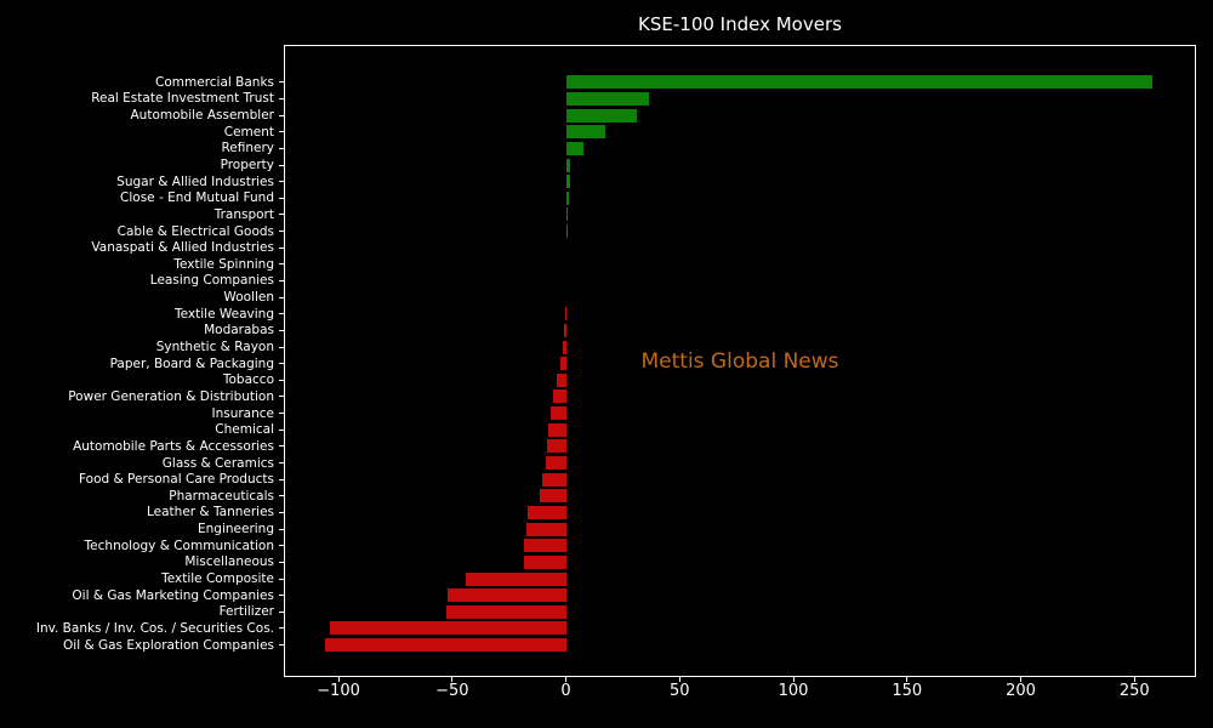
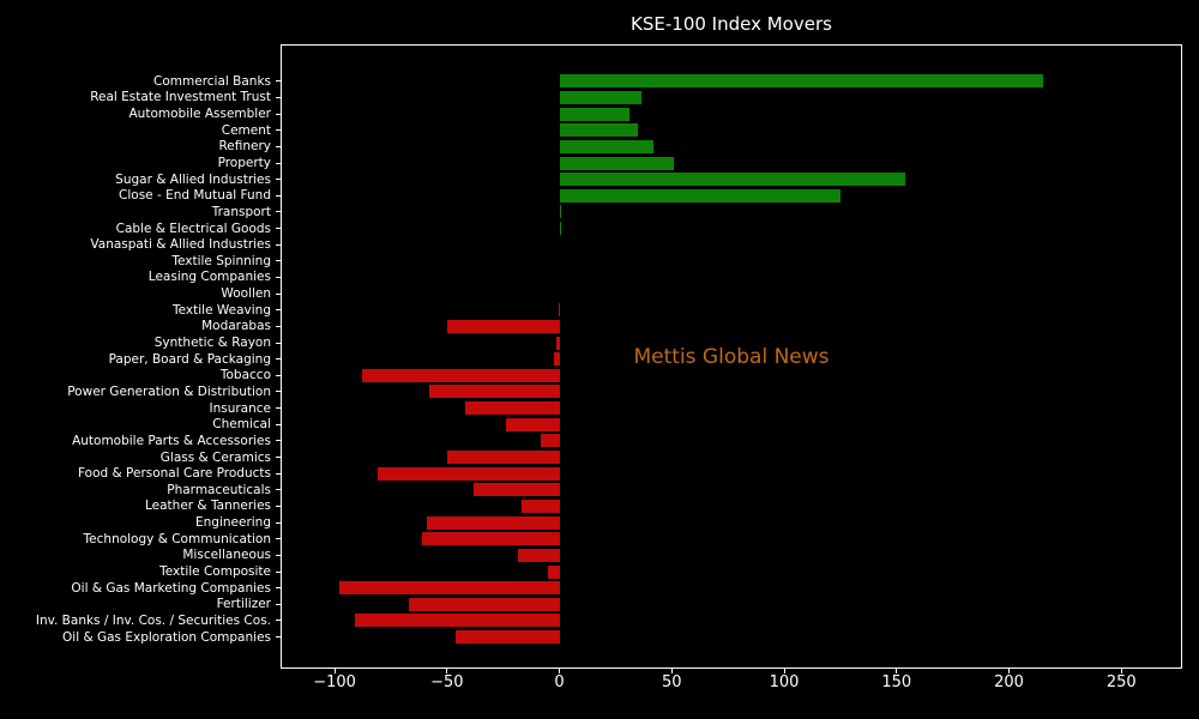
Commercial Banks: 258 -> 215
Cement: 17 -> 35
Refinery: 8 -> 42
Property: 2 -> 51
Sugar & Allied Industries: 2 -> 154
Close - End Mutual Fund: 1 -> 125
Modarabas: -1 -> -50
Tobacco: -4 -> -88
Power Generation & Distribution: -6 -> -58
Insurance: -7 -> -42
Chemical: -8 -> -24
Glass & Ceramics: -9 -> -50
Food & Personal Care Products: -10 -> -81
Pharmaceuticals: -12 -> -38
Engineering: -18 -> -59
Technology & Communication: -18 -> -61
Textile Composite: -44 -> -5
Oil & Gas Marketing Companies: -52 -> -98
Fertilizer: -52 -> -67
Inv. Banks / Inv. Cos. / Securities Cos.: -104 -> -91
Oil & Gas Exploration Companies: -106 -> -46
